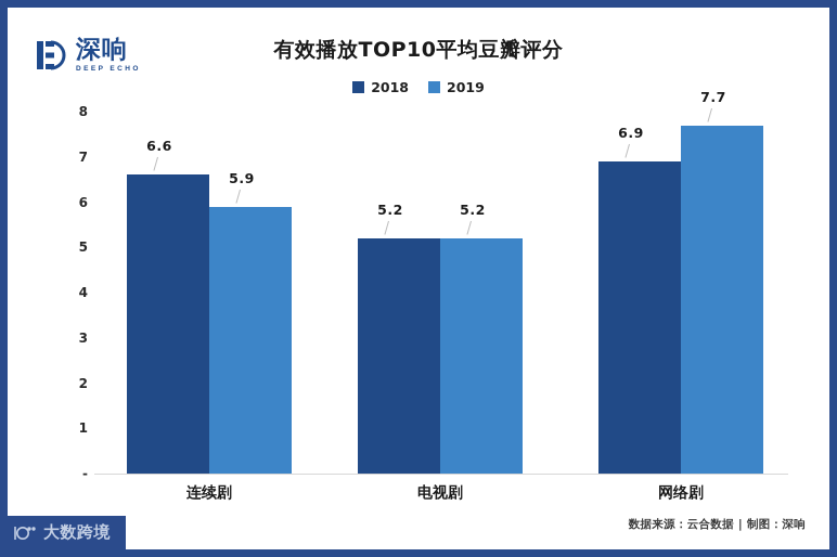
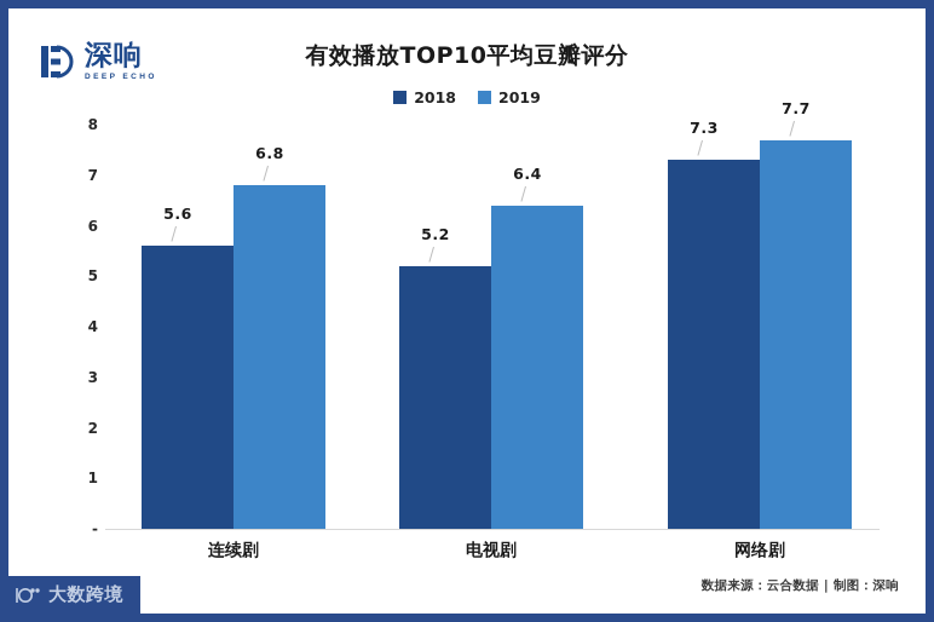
2018/连续剧: 6.6 -> 5.6
2019/连续剧: 5.9 -> 6.8
2019/电视剧: 5.2 -> 6.4
2018/网络剧: 6.9 -> 7.3
